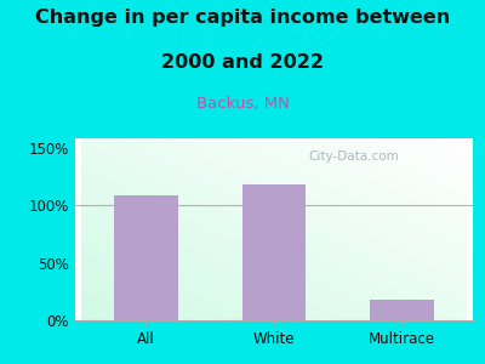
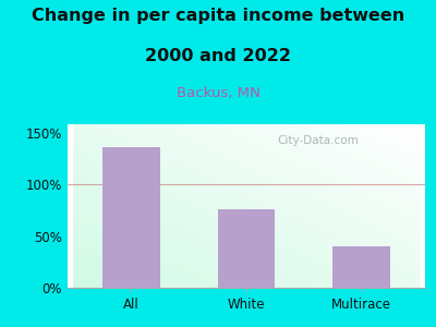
All: 108% -> 136%
White: 118% -> 76%
Multirace: 18% -> 40%
